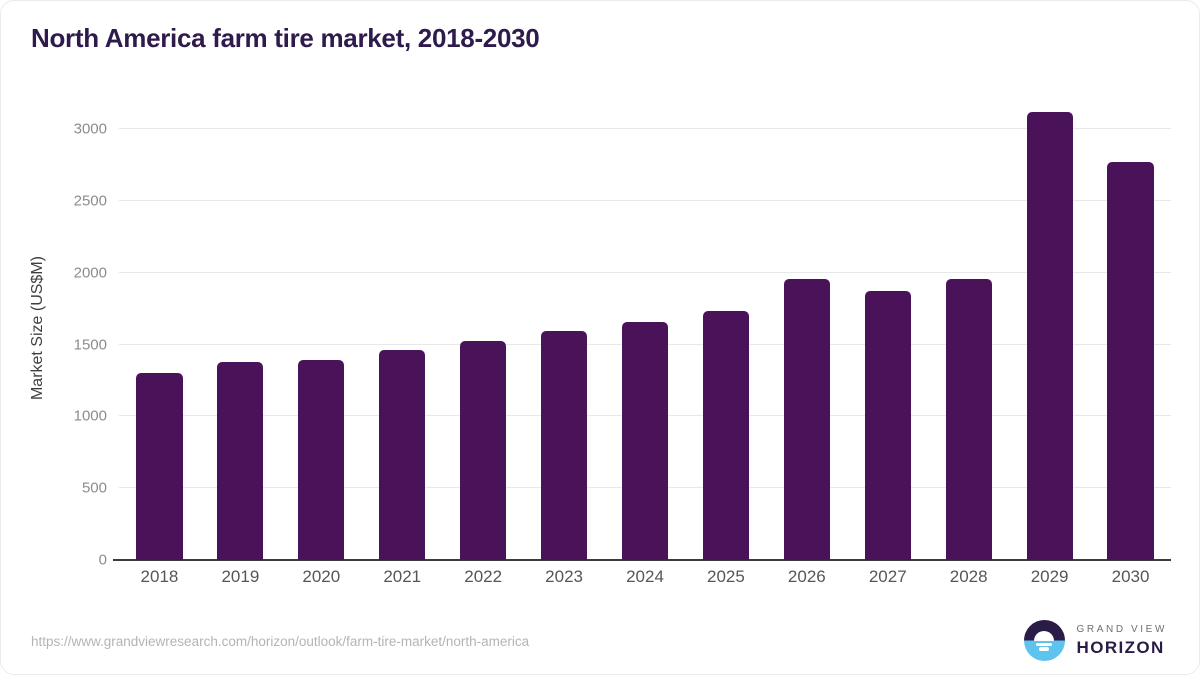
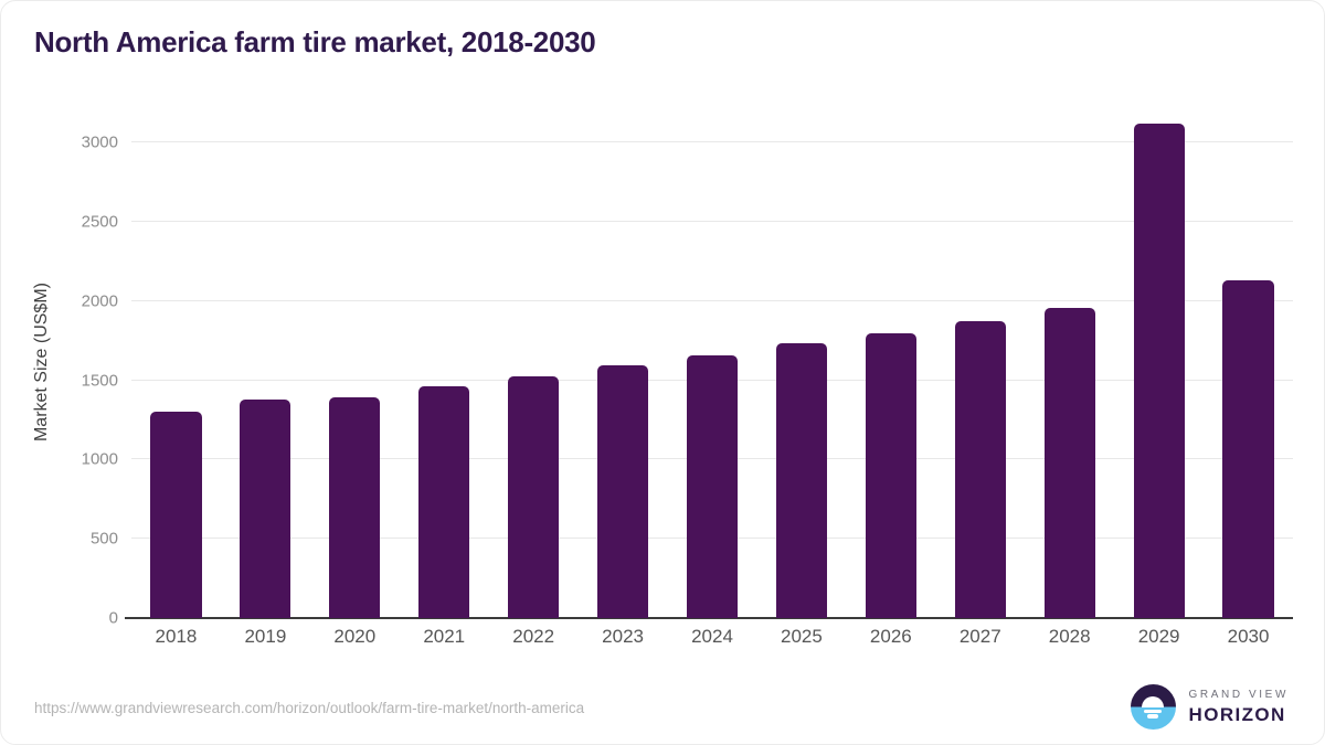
2026: 1960 -> 1800
2030: 2770 -> 2140
